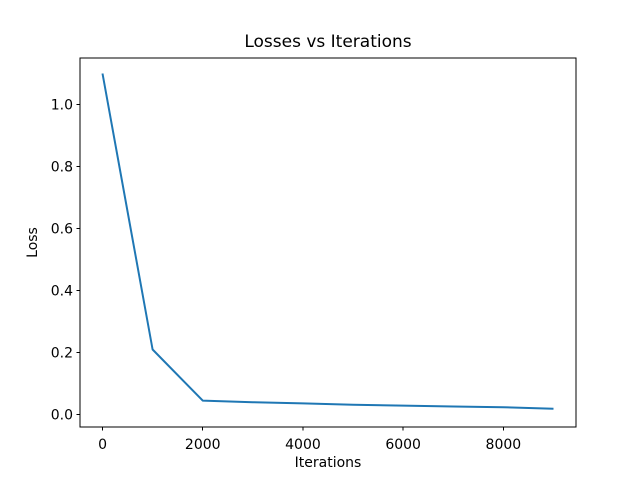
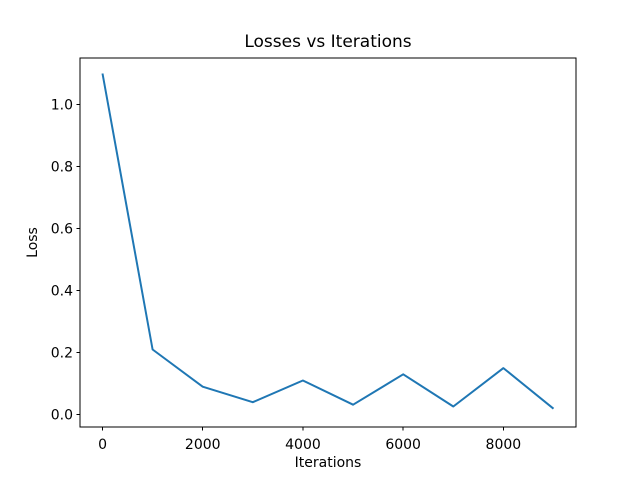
2000: 0.04 -> 0.09
4000: 0.04 -> 0.11
6000: 0.03 -> 0.13
8000: 0.02 -> 0.15
